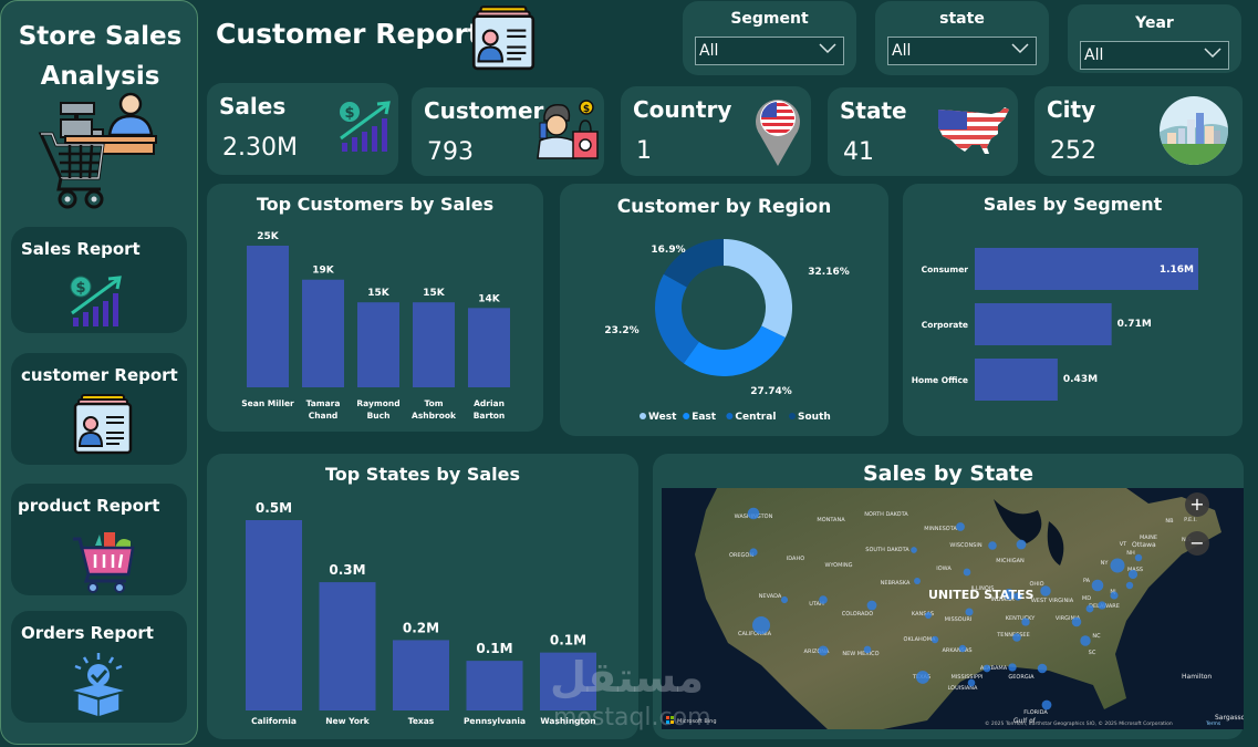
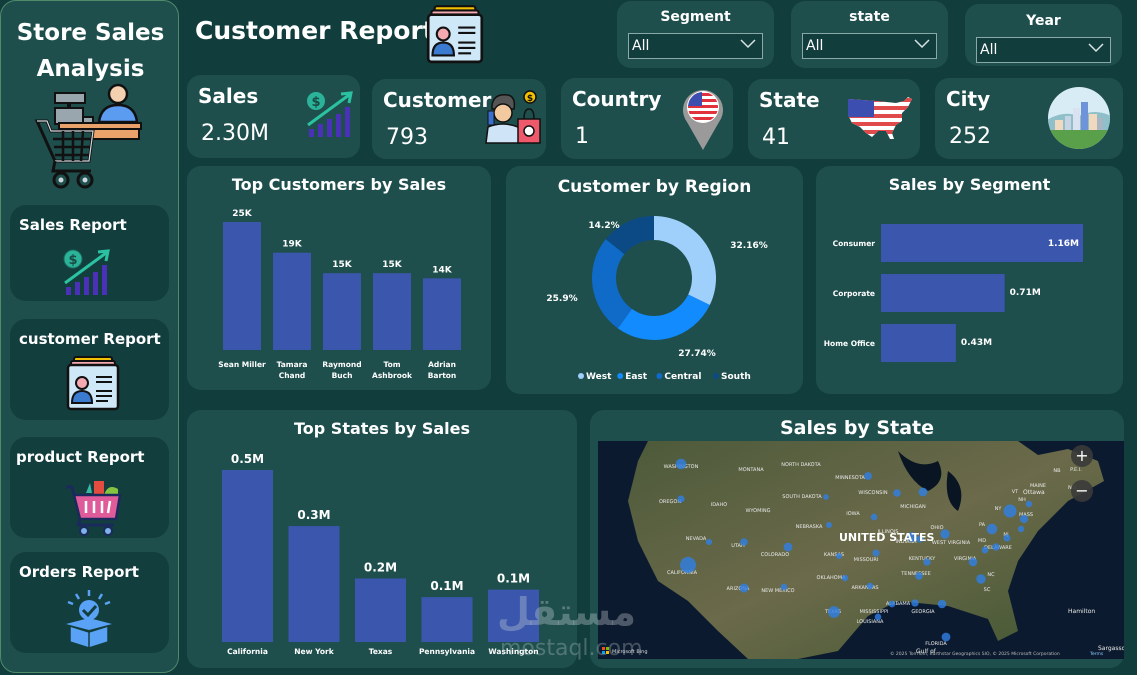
Customer by Region/Central: 23.2% -> 25.9%
Customer by Region/South: 16.9% -> 14.2%
